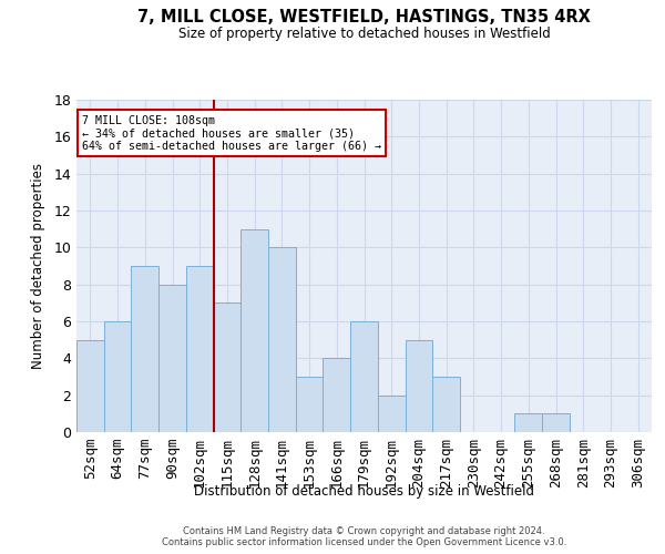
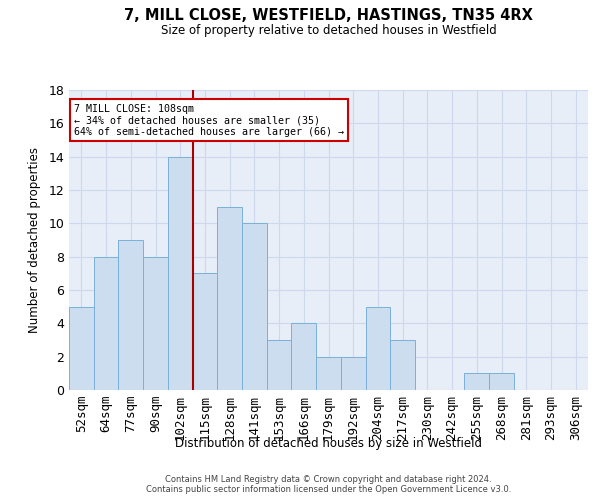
64sqm: 6 -> 8
102sqm: 9 -> 14
179sqm: 6 -> 2
